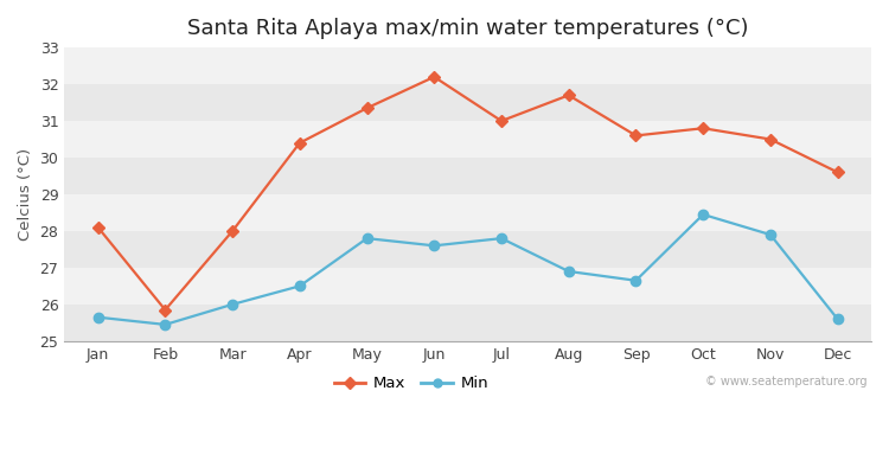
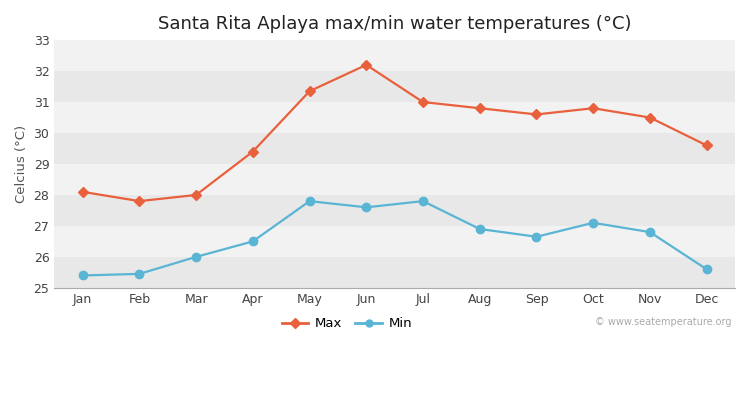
Min/Jan: 25.65 -> 25.40
Max/Feb: 25.85 -> 27.80
Max/Apr: 30.40 -> 29.40
Max/Aug: 31.70 -> 30.80
Min/Oct: 28.45 -> 27.10
Min/Nov: 27.90 -> 26.80
